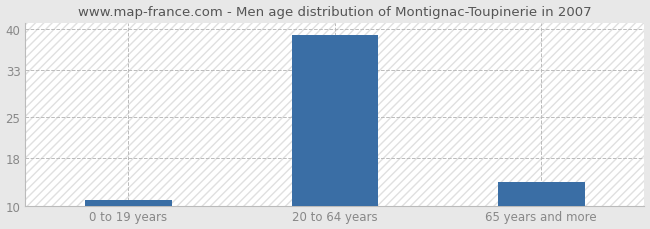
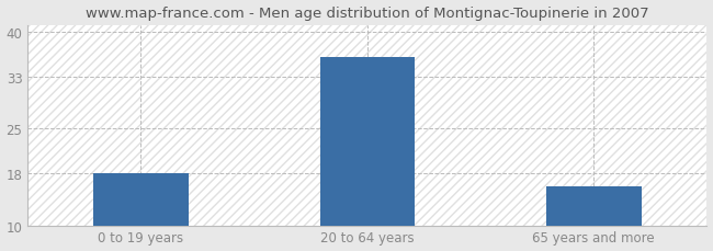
0 to 19 years: 11 -> 18
20 to 64 years: 39 -> 36
65 years and more: 14 -> 16
